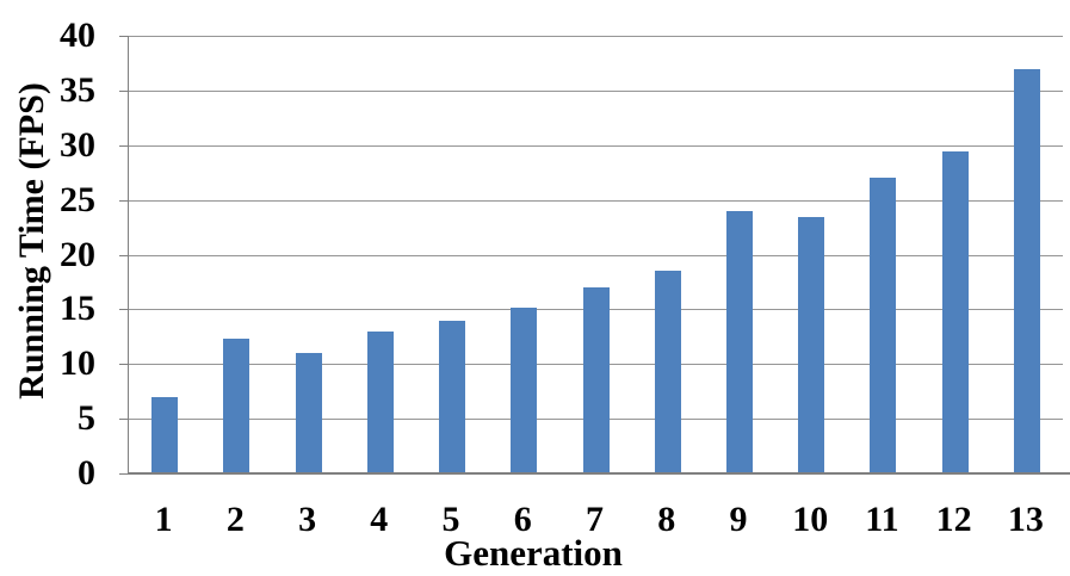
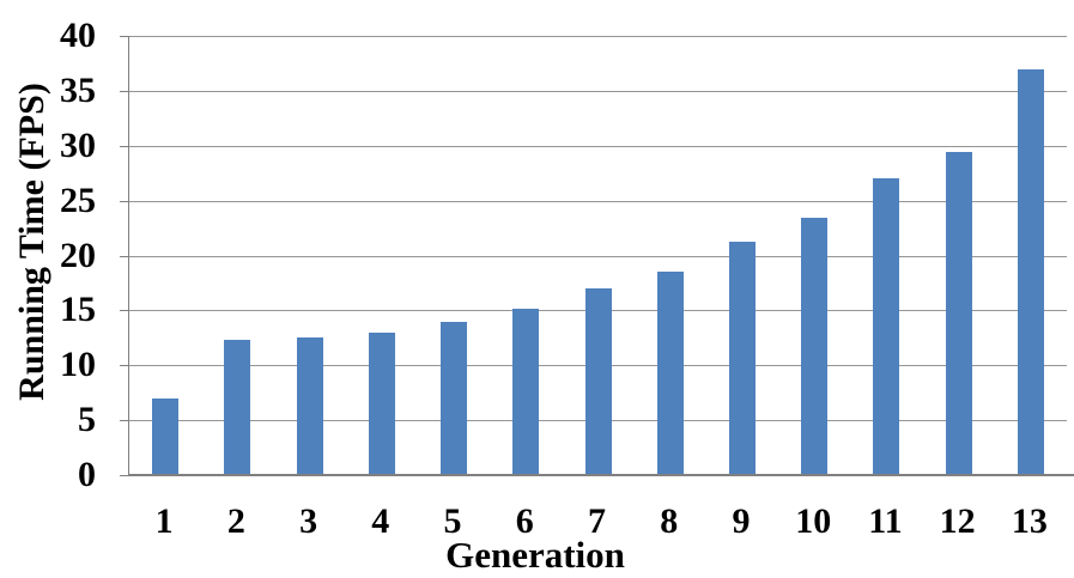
3: 11 -> 12
9: 24 -> 21
